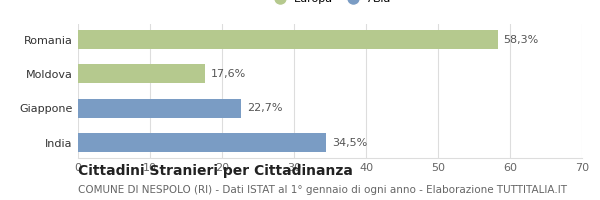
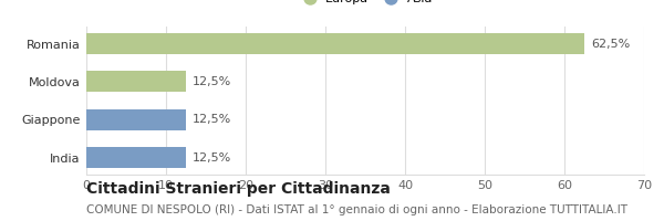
Romania: 58,3% -> 62,5%
Moldova: 17,6% -> 12,5%
Giappone: 22,7% -> 12,5%
India: 34,5% -> 12,5%
